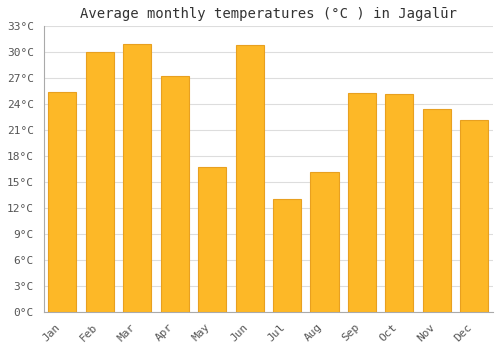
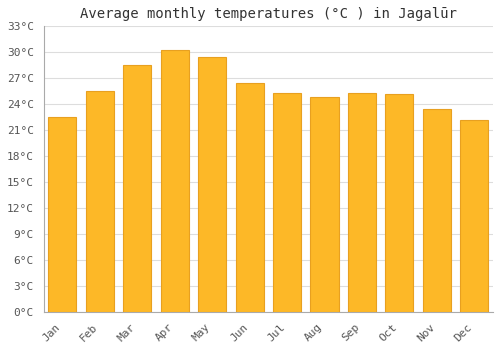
Jan: 25.4°C -> 22.5°C
Feb: 30.0°C -> 25.5°C
Mar: 31.0°C -> 28.5°C
Apr: 27.2°C -> 30.3°C
May: 16.8°C -> 29.5°C
Jun: 30.8°C -> 26.5°C
Jul: 13.0°C -> 25.3°C
Aug: 16.2°C -> 24.8°C
